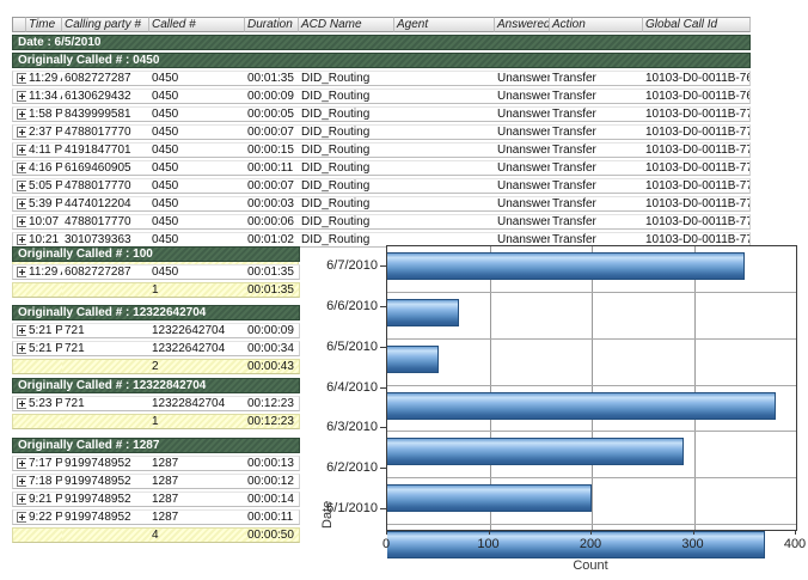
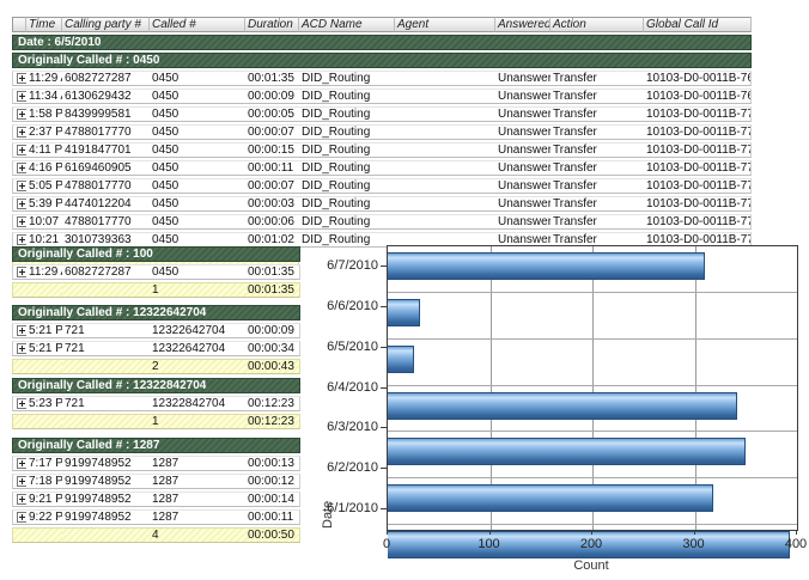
6/7/2010: 350 -> 310
6/6/2010: 70 -> 30
6/5/2010: 50 -> 30
6/4/2010: 380 -> 340
6/3/2010: 290 -> 350
6/2/2010: 200 -> 320
6/1/2010: 370 -> 390
